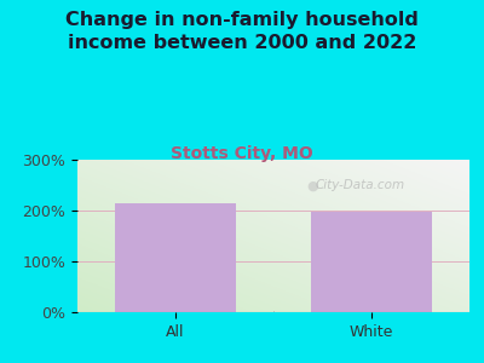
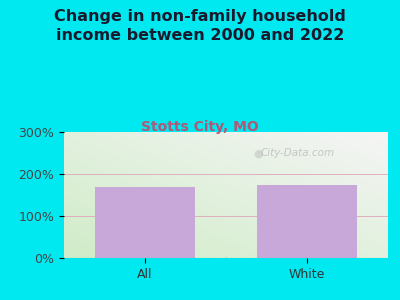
All: 215% -> 170%
White: 198% -> 175%
